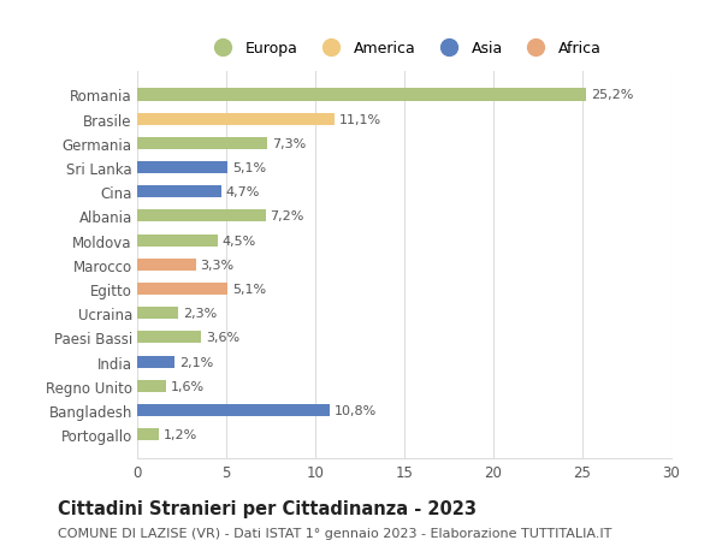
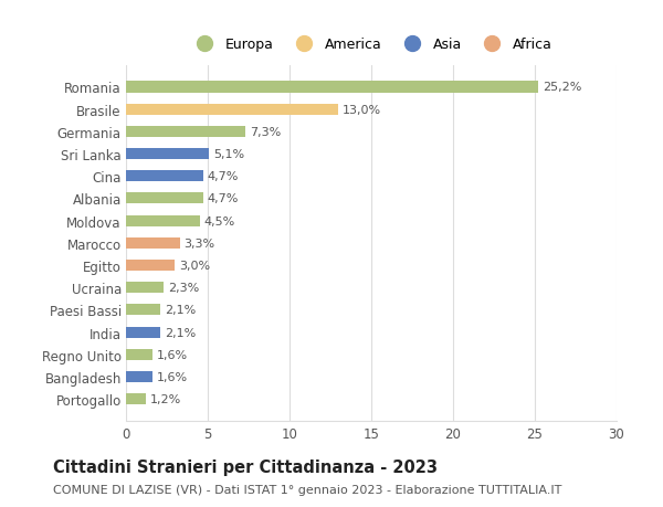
Brasile: 11,1% -> 13,0%
Albania: 7,2% -> 4,7%
Egitto: 5,1% -> 3,0%
Paesi Bassi: 3,6% -> 2,1%
Bangladesh: 10,8% -> 1,6%
